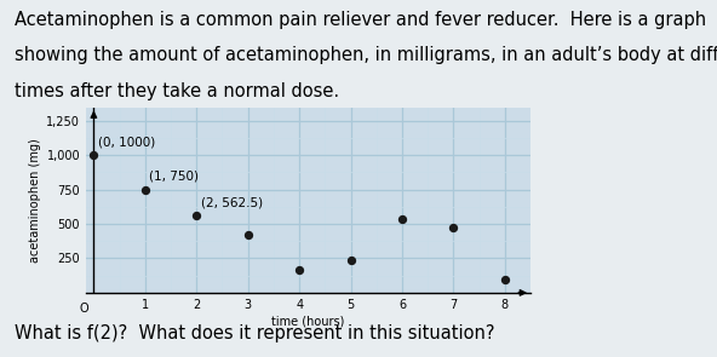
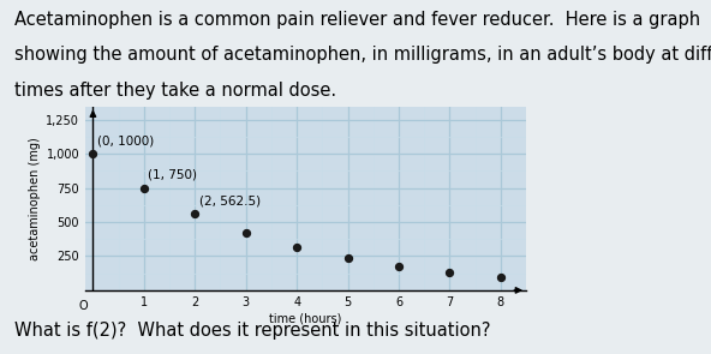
4: 170 -> 320
6: 540 -> 180
7: 470 -> 130
